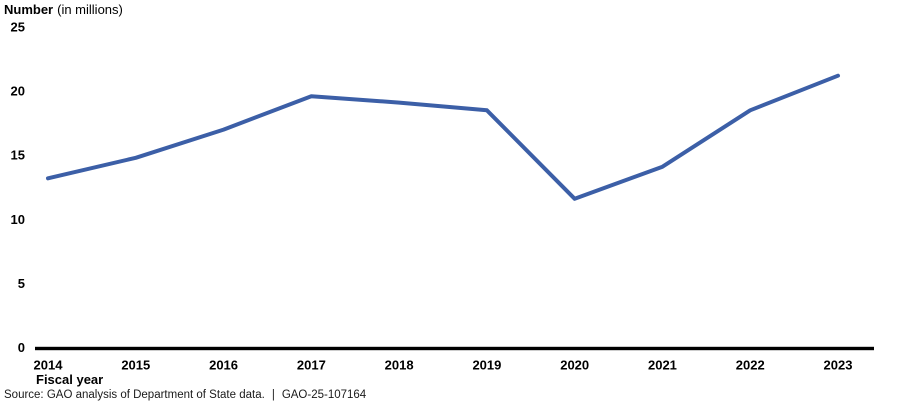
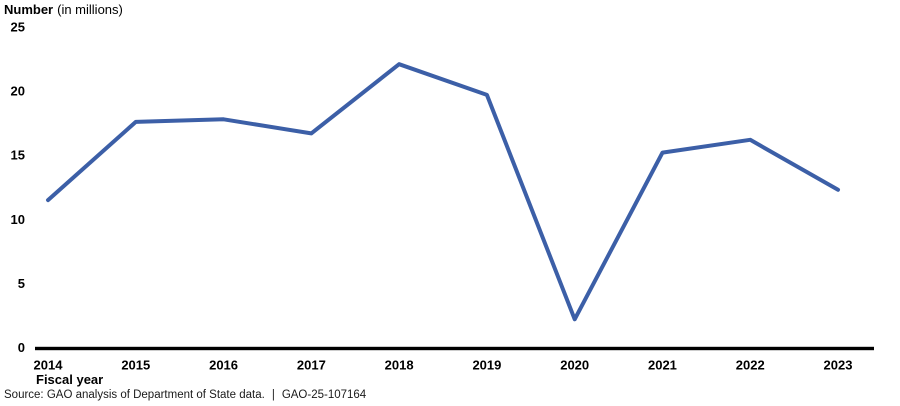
2014: 13.2 -> 11.5
2015: 14.8 -> 17.6
2016: 17.0 -> 17.8
2017: 19.6 -> 16.7
2018: 19.1 -> 22.1
2019: 18.5 -> 19.7
2020: 11.6 -> 2.2
2021: 14.1 -> 15.2
2022: 18.5 -> 16.2
2023: 21.2 -> 12.3
